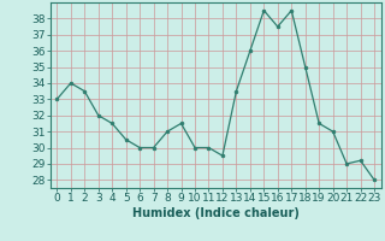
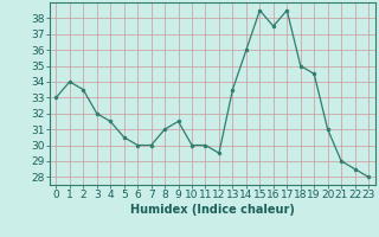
19: 31.5 -> 34.5
22: 29.2 -> 28.5
